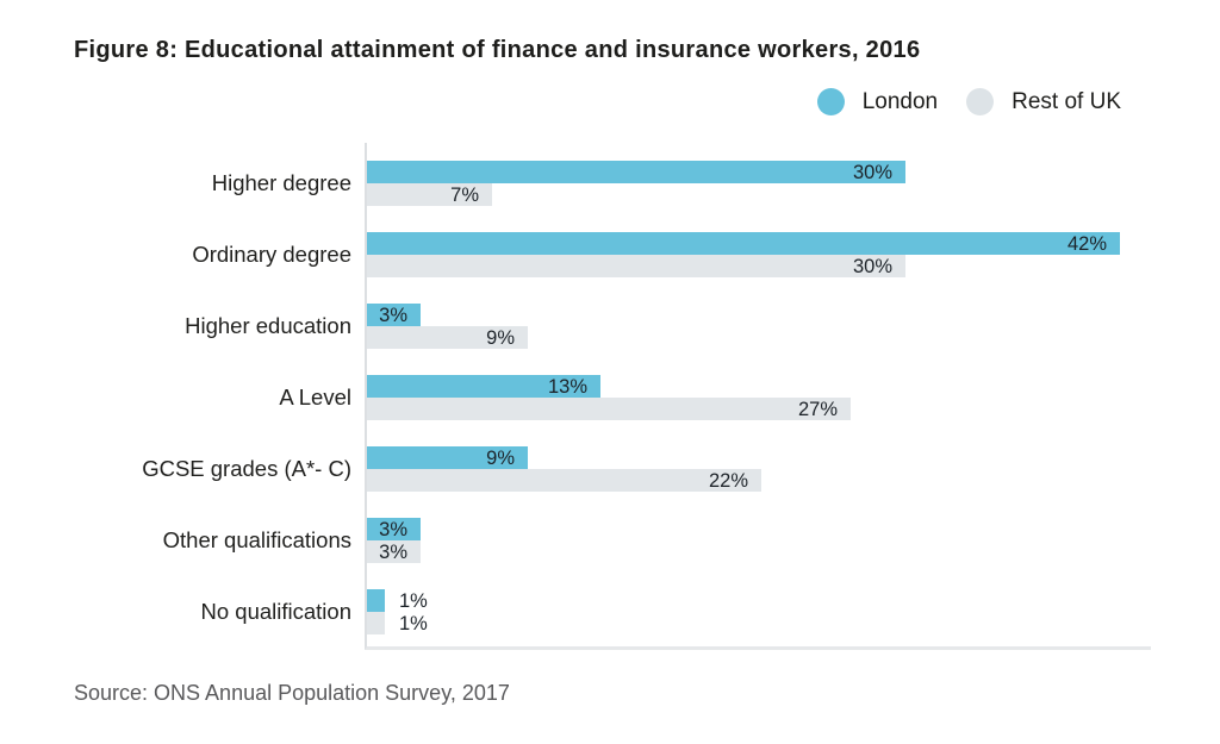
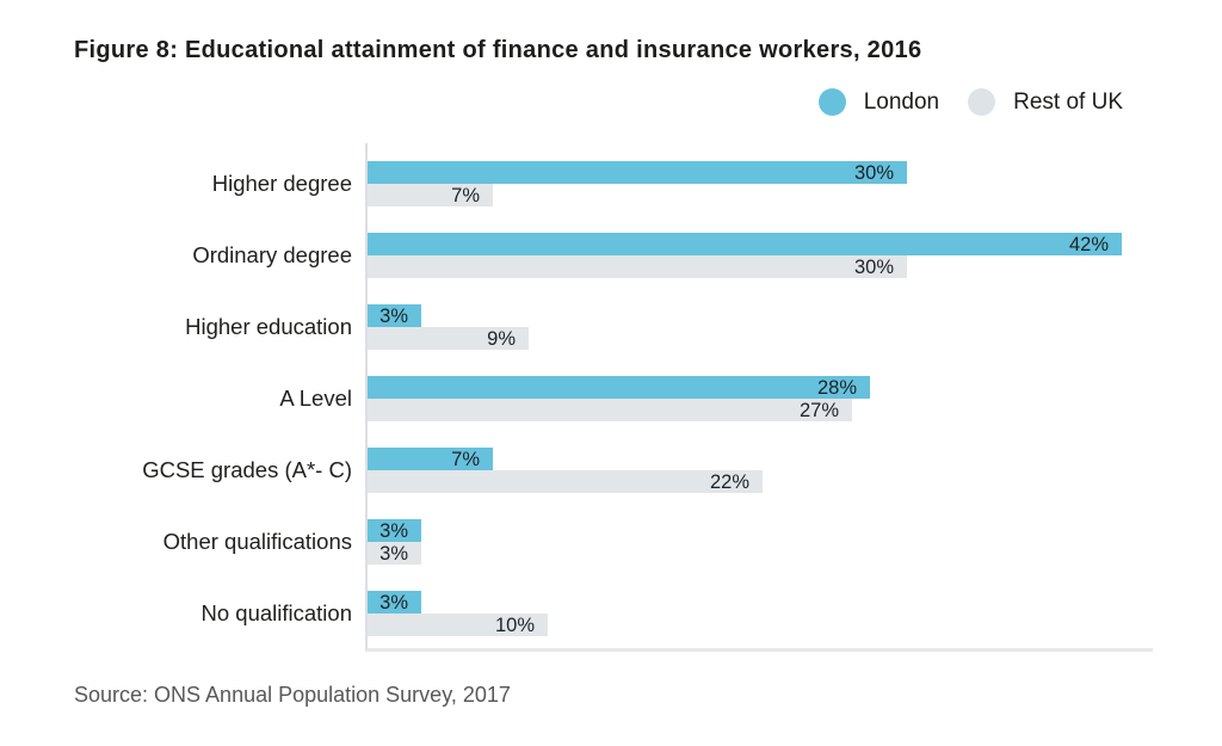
London/A Level: 13% -> 28%
London/GCSE grades (A*- C): 9% -> 7%
London/No qualification: 1% -> 3%
Rest of UK/No qualification: 1% -> 10%
